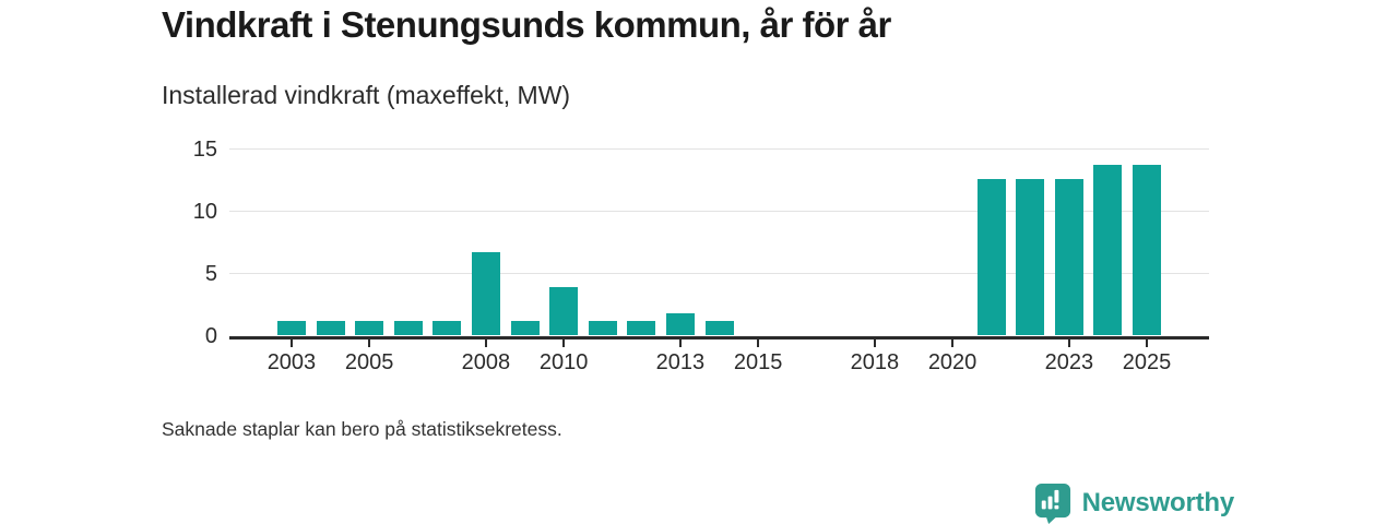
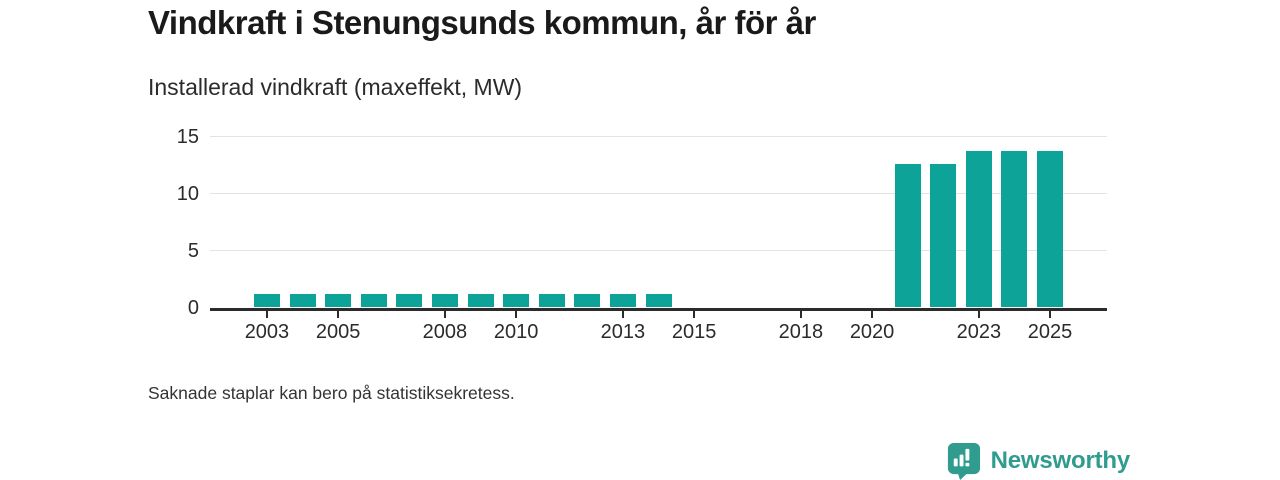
2008: 6.7 -> 1.2
2010: 3.9 -> 1.2
2013: 1.8 -> 1.2
2023: 12.6 -> 13.7
